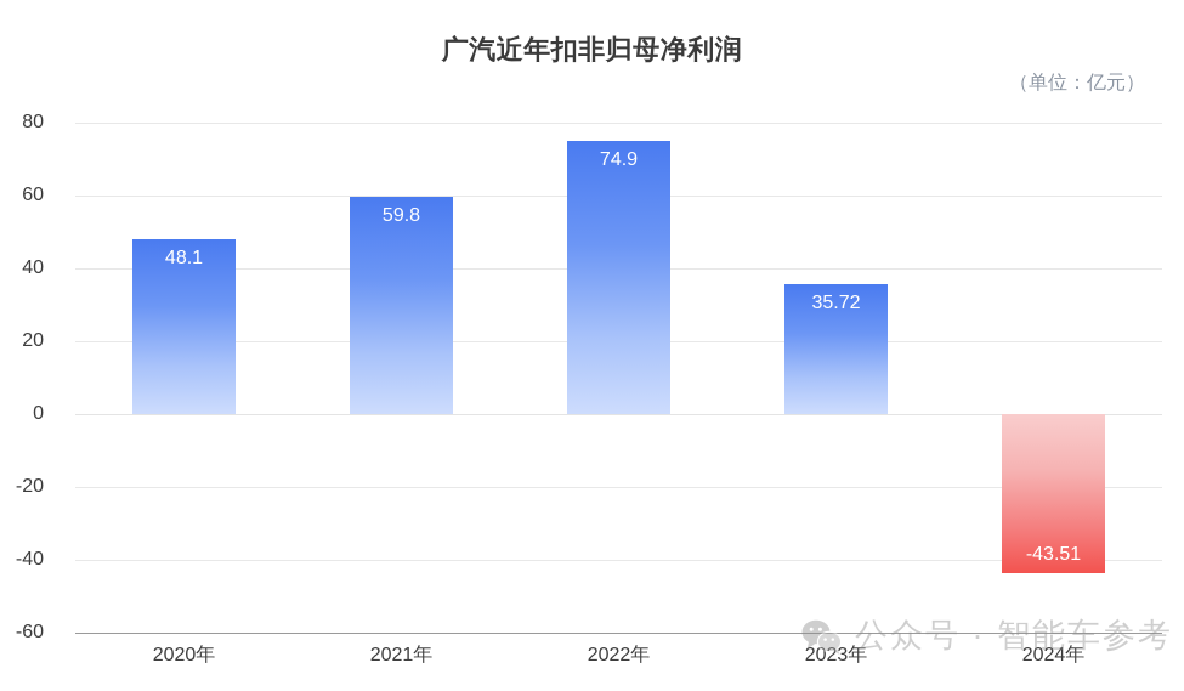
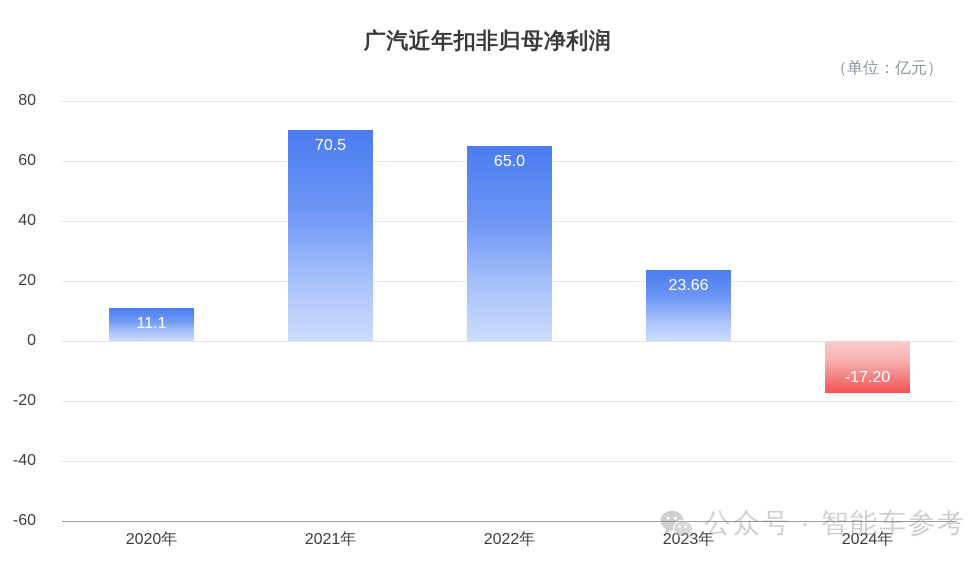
2020年: 48.1 -> 11.1
2021年: 59.8 -> 70.5
2022年: 74.9 -> 65.0
2023年: 35.72 -> 23.66
2024年: -43.51 -> -17.20
